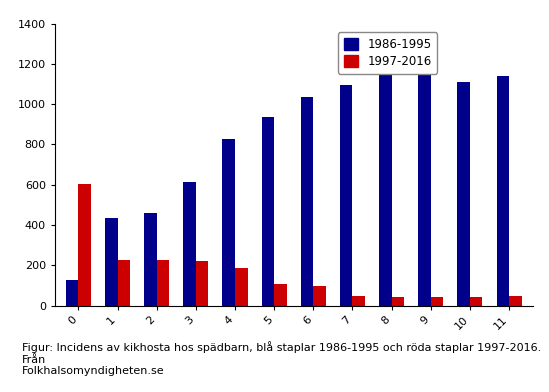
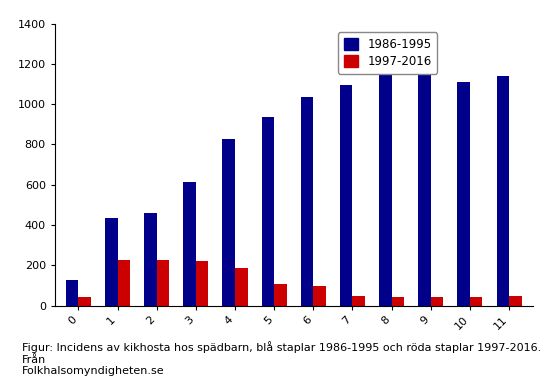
1997-2016/0: 605 -> 45
